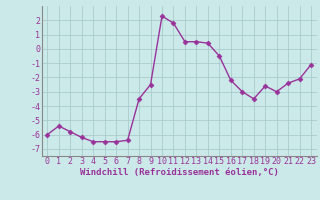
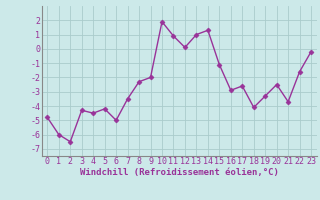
0: -6.0 -> -4.8
1: -5.4 -> -6.0
2: -5.8 -> -6.5
3: -6.2 -> -4.3
4: -6.5 -> -4.5
5: -6.5 -> -4.2
6: -6.5 -> -5.0
7: -6.4 -> -3.5
8: -3.5 -> -2.3
9: -2.5 -> -2.0
10: 2.3 -> 1.9
11: 1.8 -> 0.9
12: 0.5 -> 0.1
13: 0.5 -> 1.0
14: 0.4 -> 1.3
15: -0.5 -> -1.1
16: -2.2 -> -2.9
17: -3.0 -> -2.6
18: -3.5 -> -4.1
19: -2.6 -> -3.3
20: -3.0 -> -2.5
21: -2.4 -> -3.7
22: -2.1 -> -1.6
23: -1.1 -> -0.2
